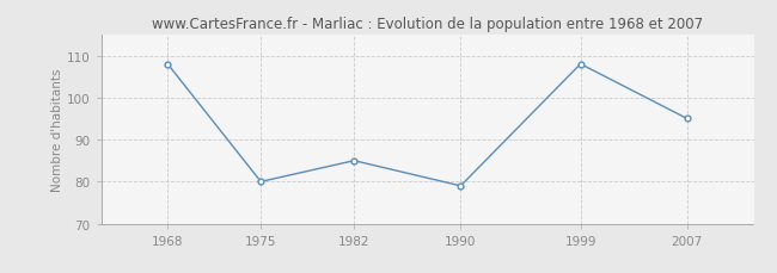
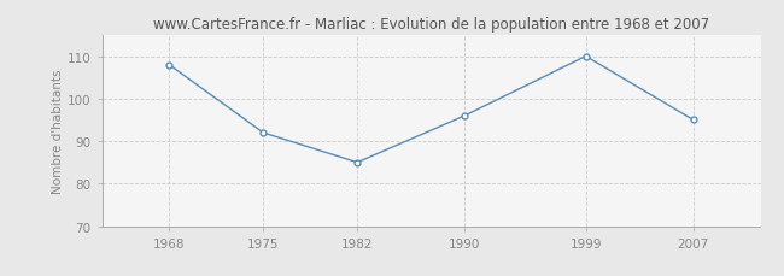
1975: 80 -> 92
1990: 79 -> 96
1999: 108 -> 110
